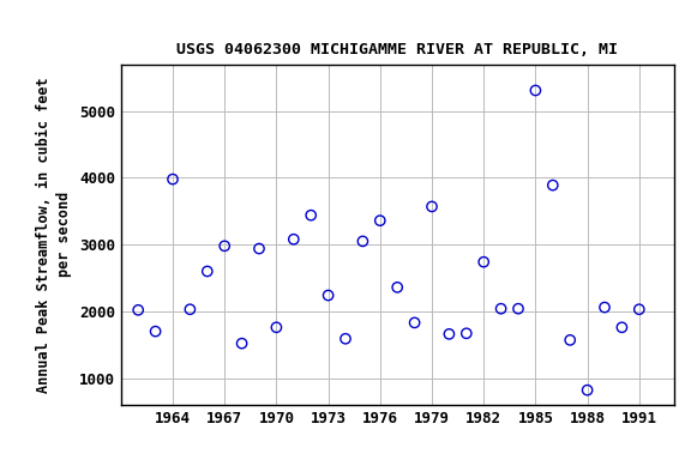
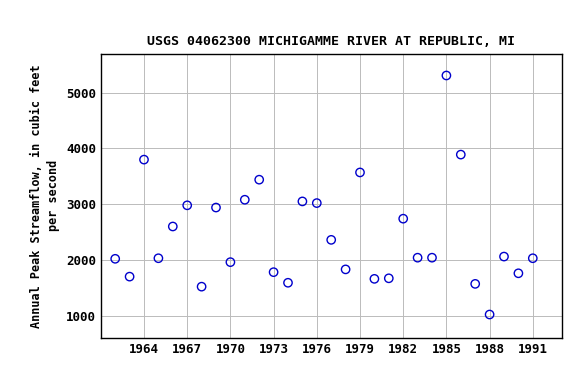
1964: 3980 -> 3800
1970: 1760 -> 1960
1973: 2240 -> 1780
1976: 3360 -> 3020
1988: 820 -> 1020
